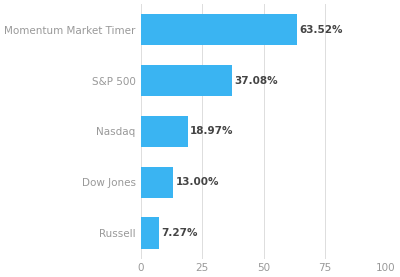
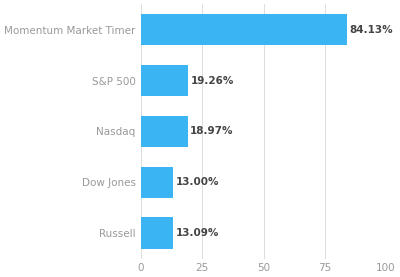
Momentum Market Timer: 63.52% -> 84.13%
S&P 500: 37.08% -> 19.26%
Russell: 7.27% -> 13.09%
